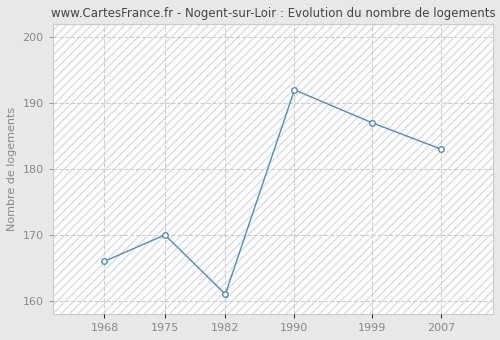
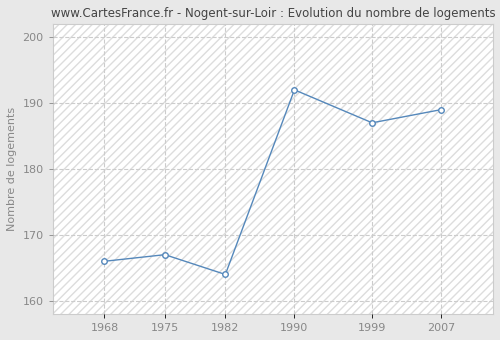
1975: 170 -> 167
1982: 161 -> 164
2007: 183 -> 189
